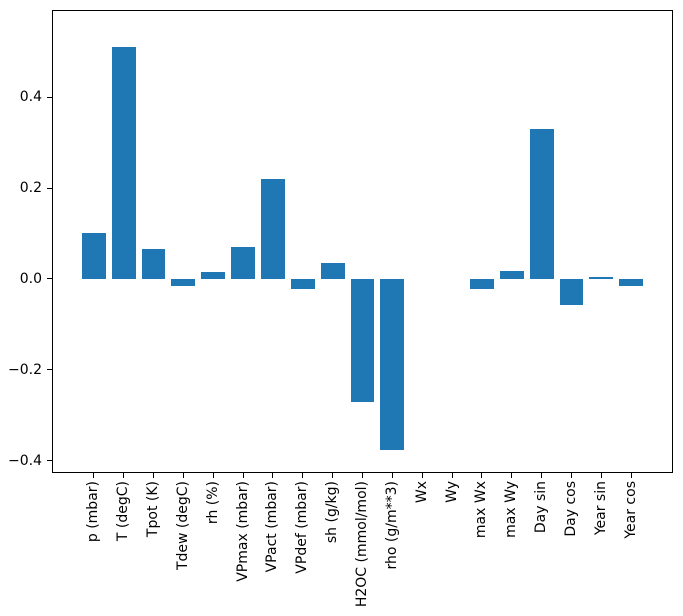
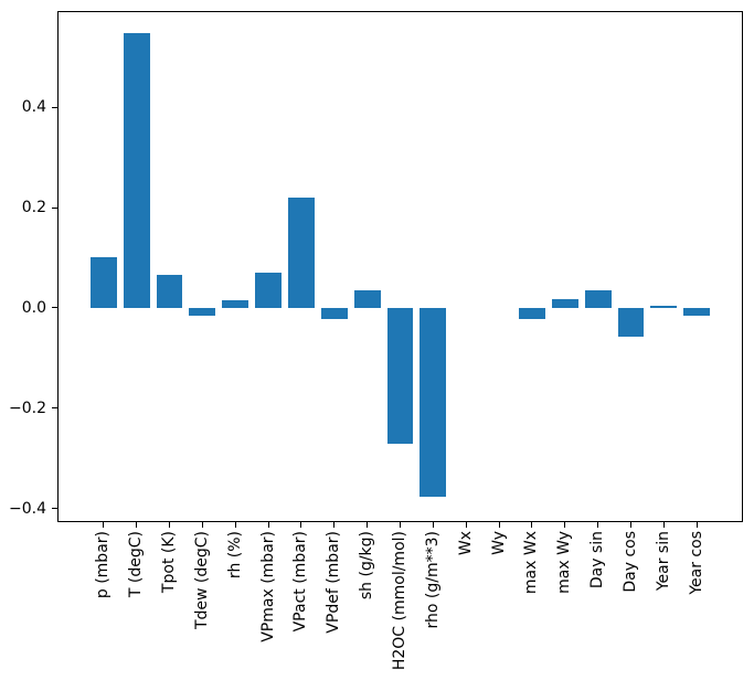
T (degC): 0.51 -> 0.55
Day sin: 0.33 -> 0.04
